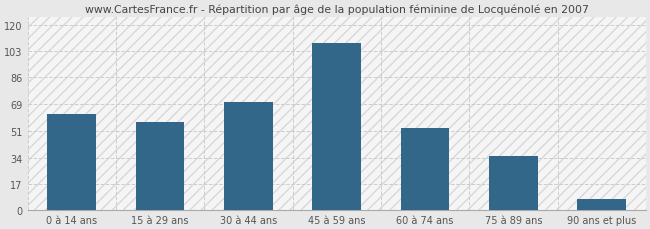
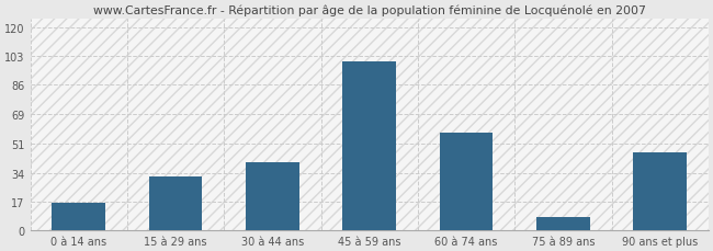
0 à 14 ans: 62 -> 16
15 à 29 ans: 57 -> 32
30 à 44 ans: 70 -> 40
45 à 59 ans: 108 -> 100
60 à 74 ans: 53 -> 58
75 à 89 ans: 35 -> 8
90 ans et plus: 7 -> 46
